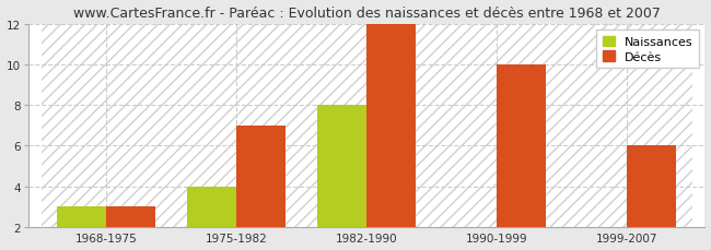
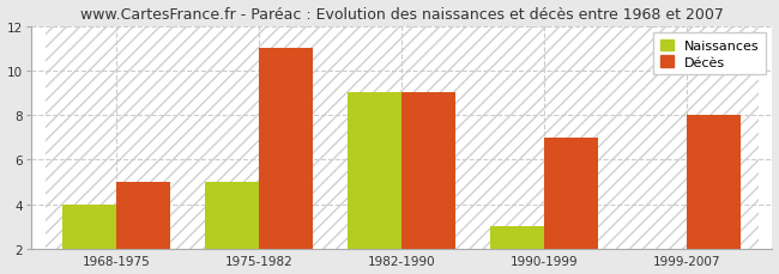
Naissances/1968-1975: 3 -> 4
Décès/1968-1975: 3 -> 5
Naissances/1975-1982: 4 -> 5
Décès/1975-1982: 7 -> 11
Naissances/1982-1990: 8 -> 9
Décès/1982-1990: 12 -> 9
Naissances/1990-1999: 2 -> 3
Décès/1990-1999: 10 -> 7
Décès/1999-2007: 6 -> 8
